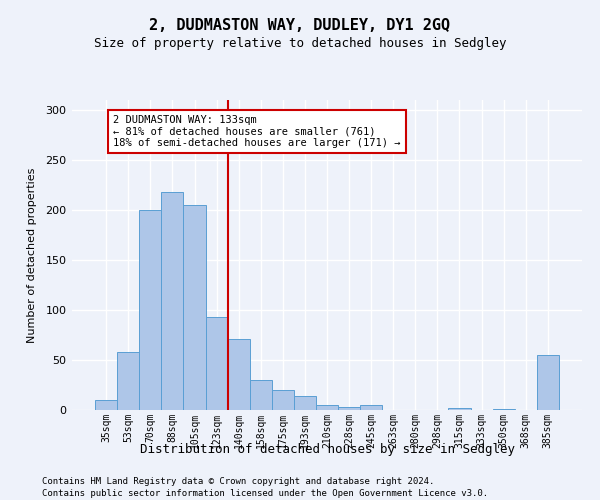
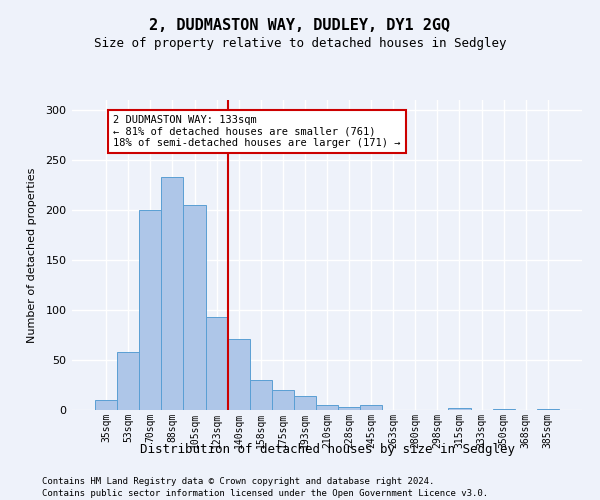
88sqm: 218 -> 233
385sqm: 55 -> 1
